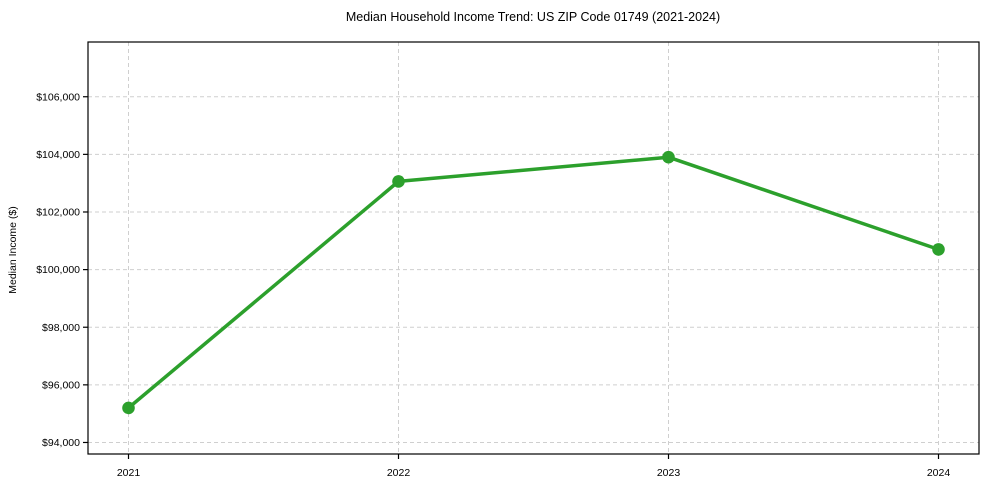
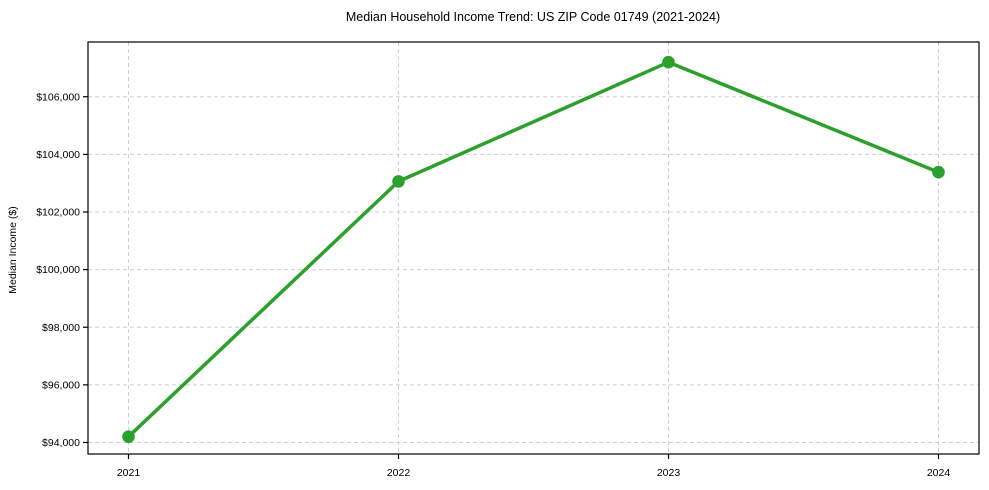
2021: $95200 -> $94200
2023: $103900 -> $107200
2024: $100700 -> $103400
